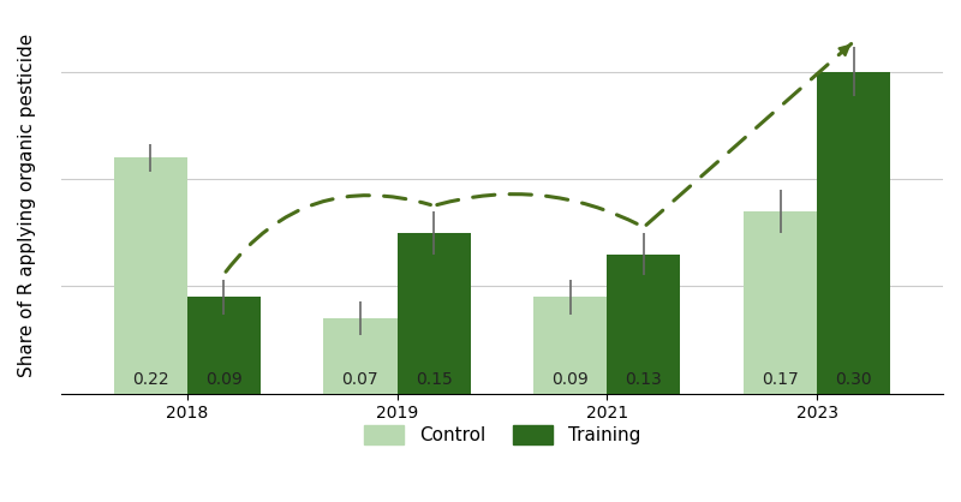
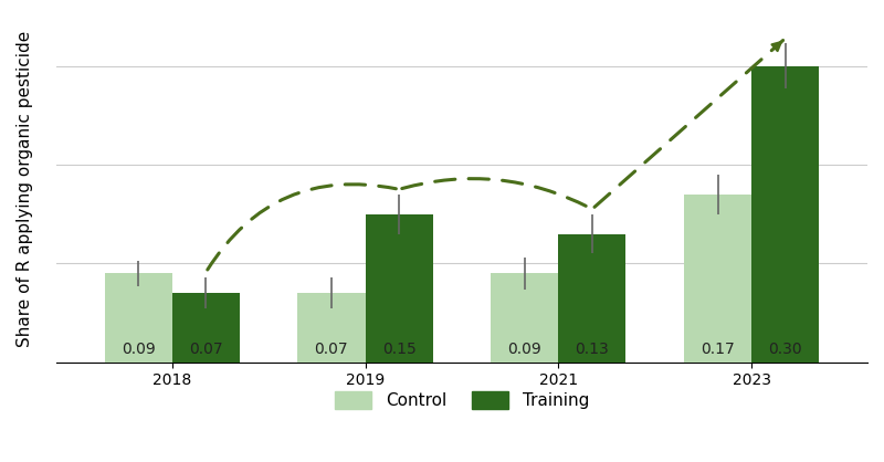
Control/2018: 0.22 -> 0.09
Training/2018: 0.09 -> 0.07
